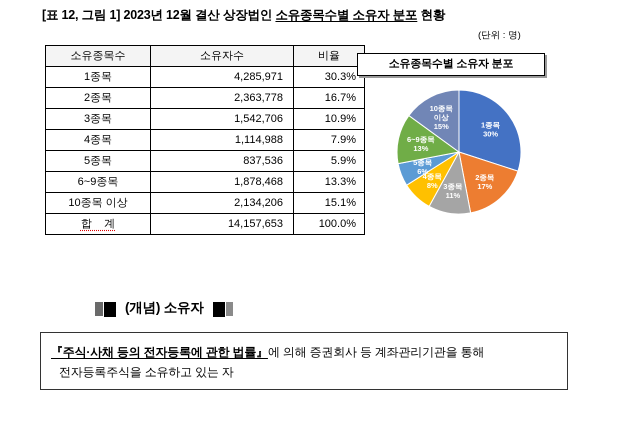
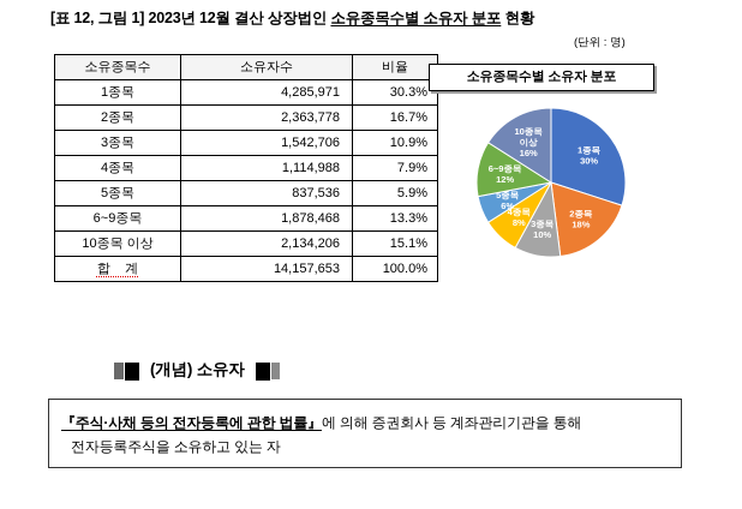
2종목: 17% -> 18%
3종목: 11% -> 10%
6~9종목: 13% -> 12%
10종목 이상: 15% -> 16%
